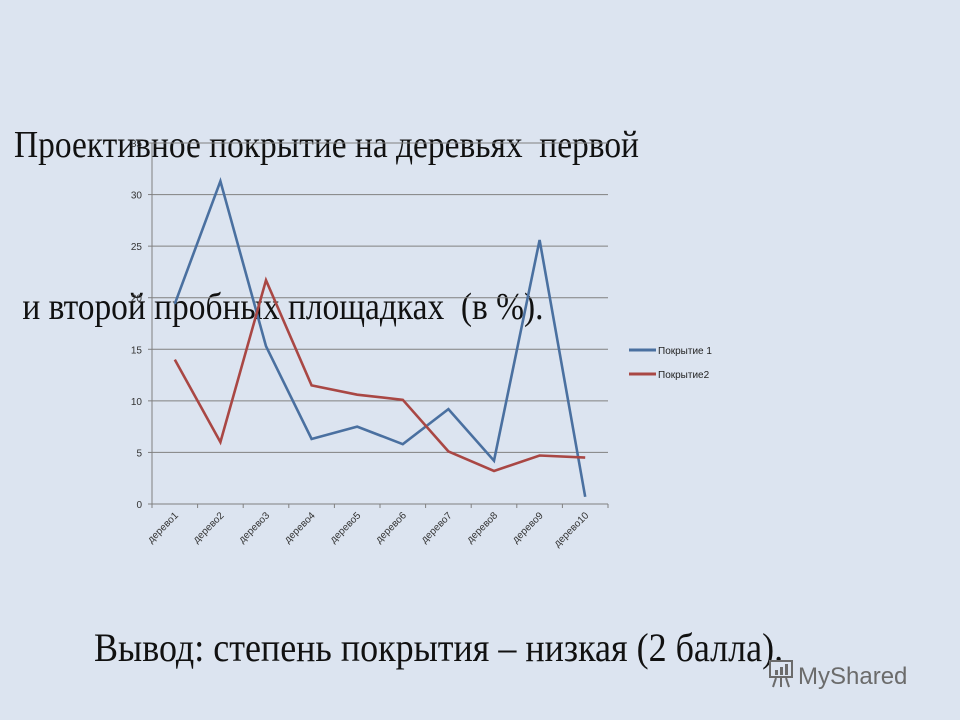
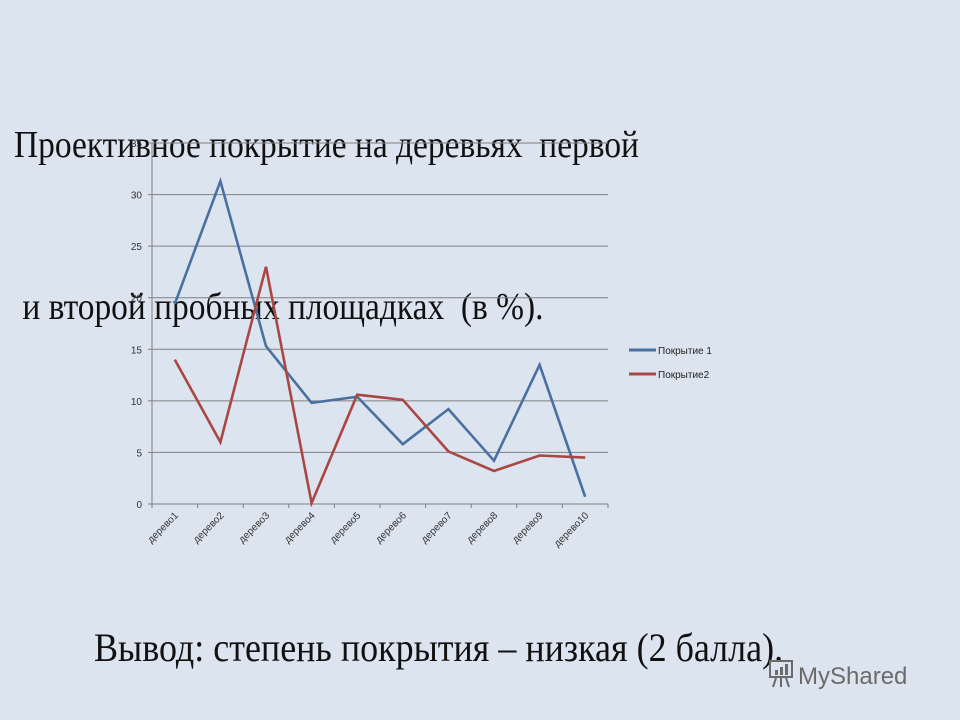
Покрытие2/дерево3: 21.7 -> 23.0
Покрытие 1/дерево4: 6.3 -> 9.8
Покрытие2/дерево4: 11.5 -> 0.1
Покрытие 1/дерево5: 7.5 -> 10.4
Покрытие 1/дерево9: 25.6 -> 13.5
